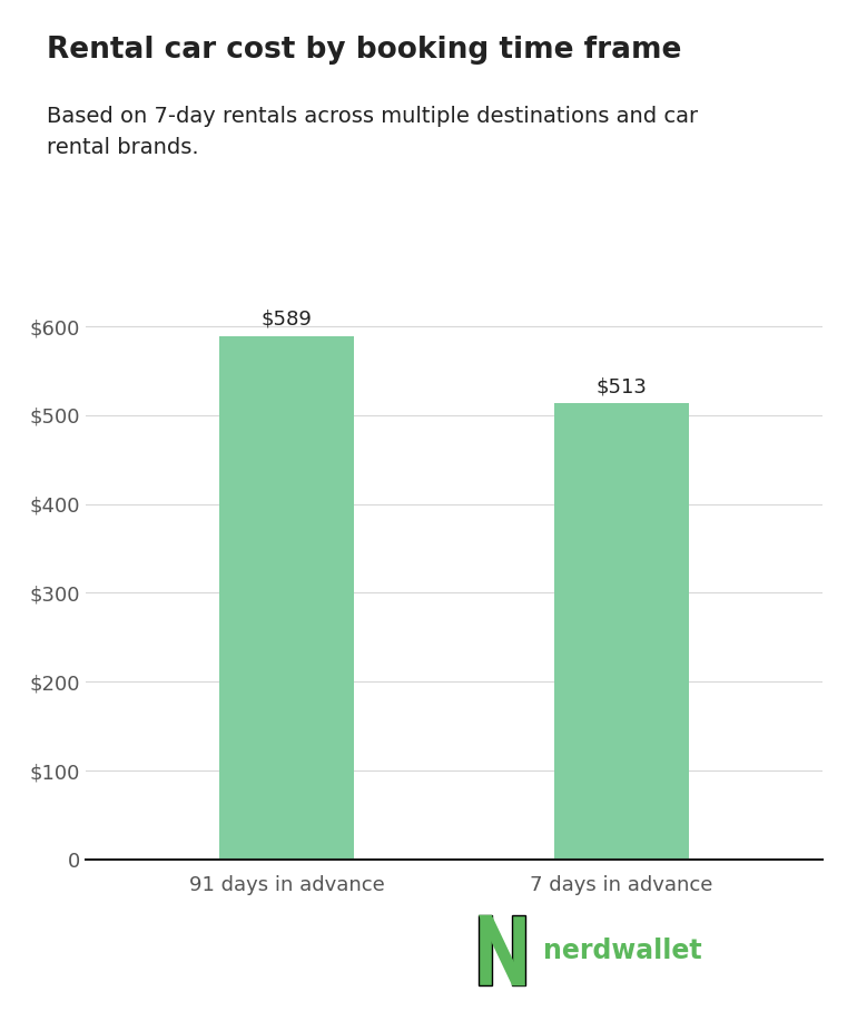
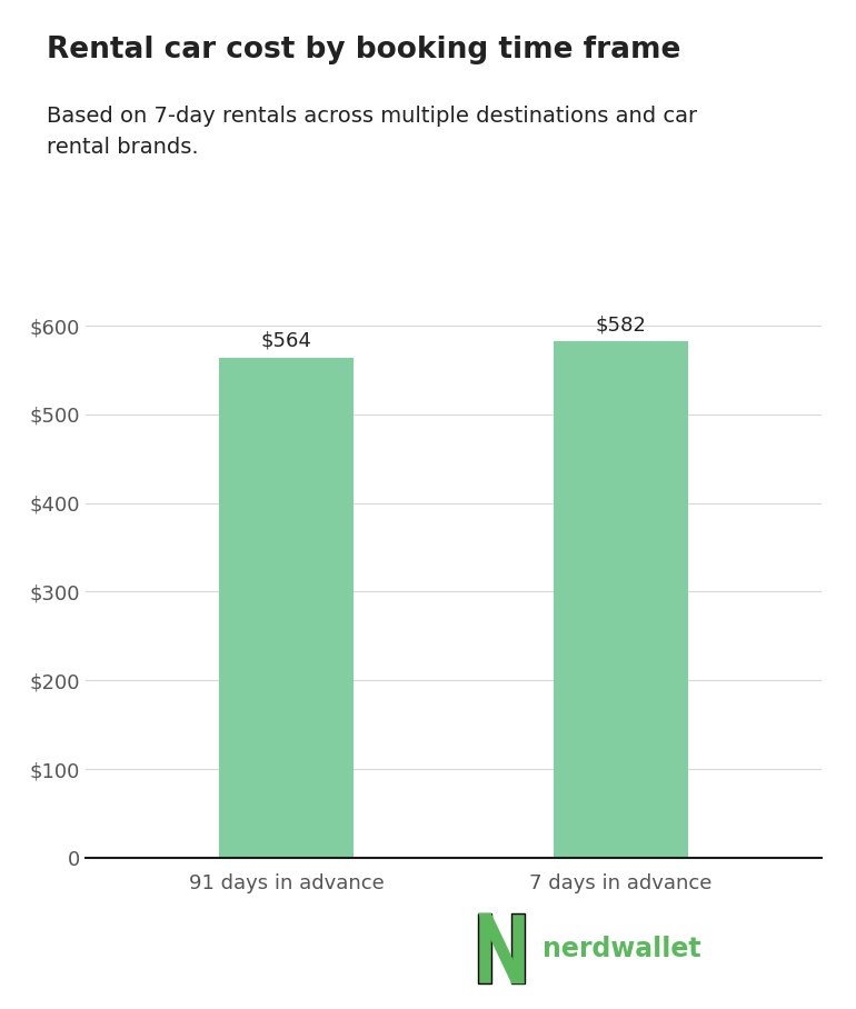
91 days in advance: $589 -> $564
7 days in advance: $513 -> $582
